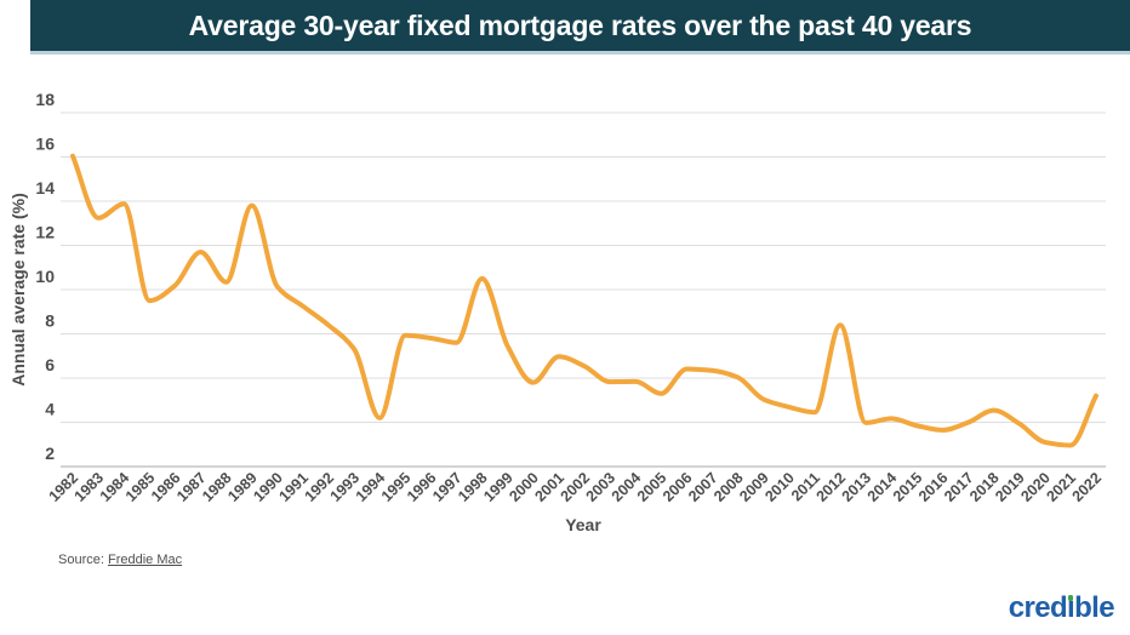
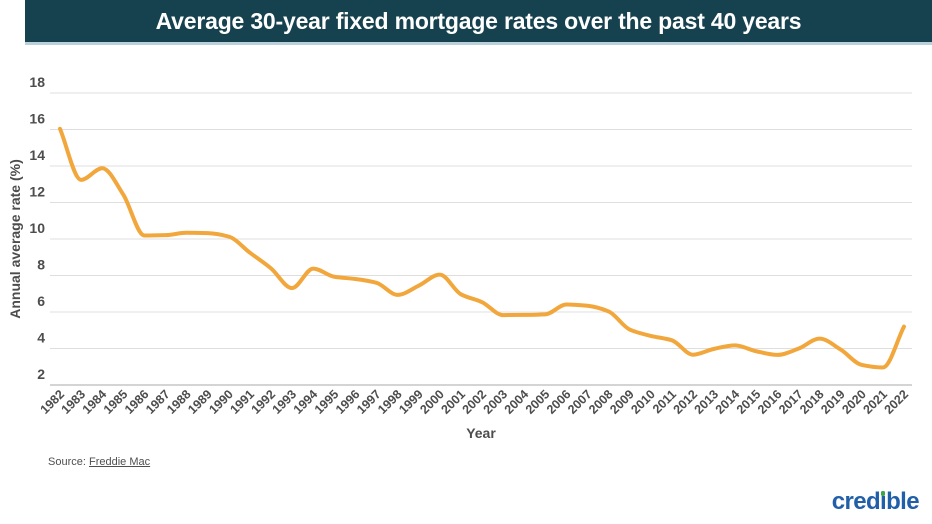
1985: 9.5 -> 12.4
1987: 11.7 -> 10.2
1989: 13.8 -> 10.3
1994: 4.2 -> 8.4
1998: 10.5 -> 6.9
2000: 5.8 -> 8.1
2005: 5.3 -> 5.9
2012: 8.4 -> 3.7
